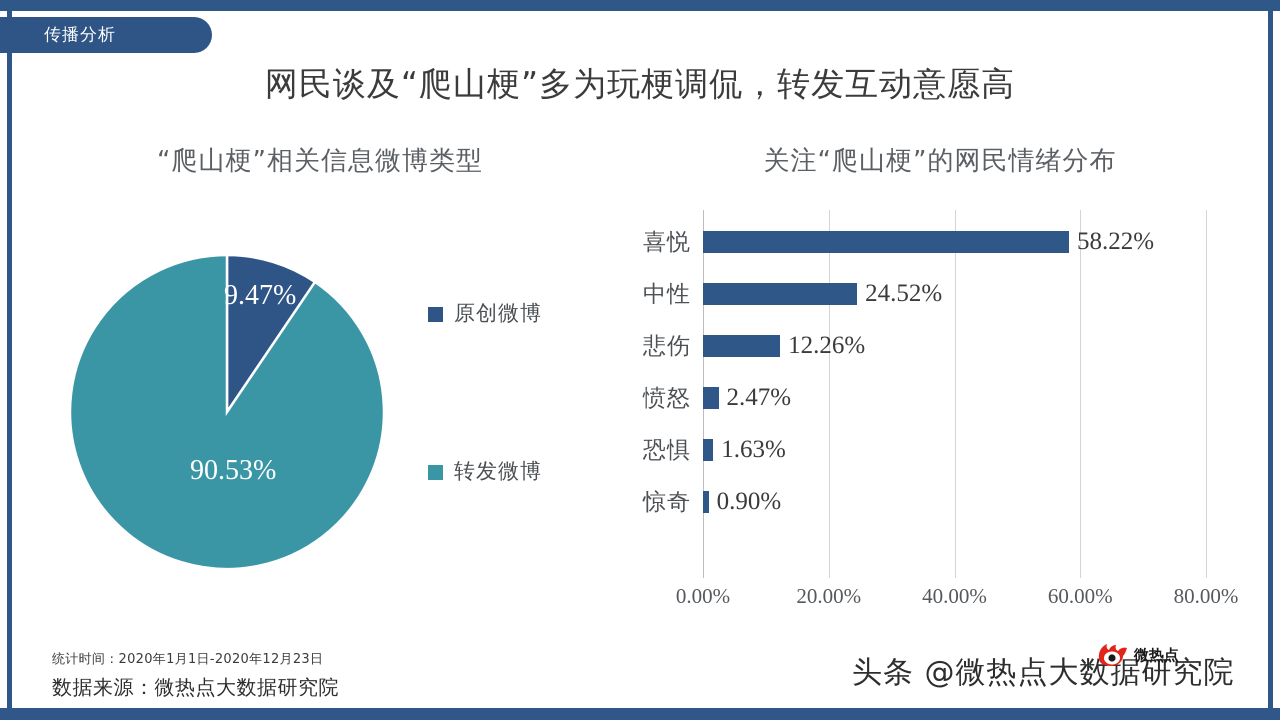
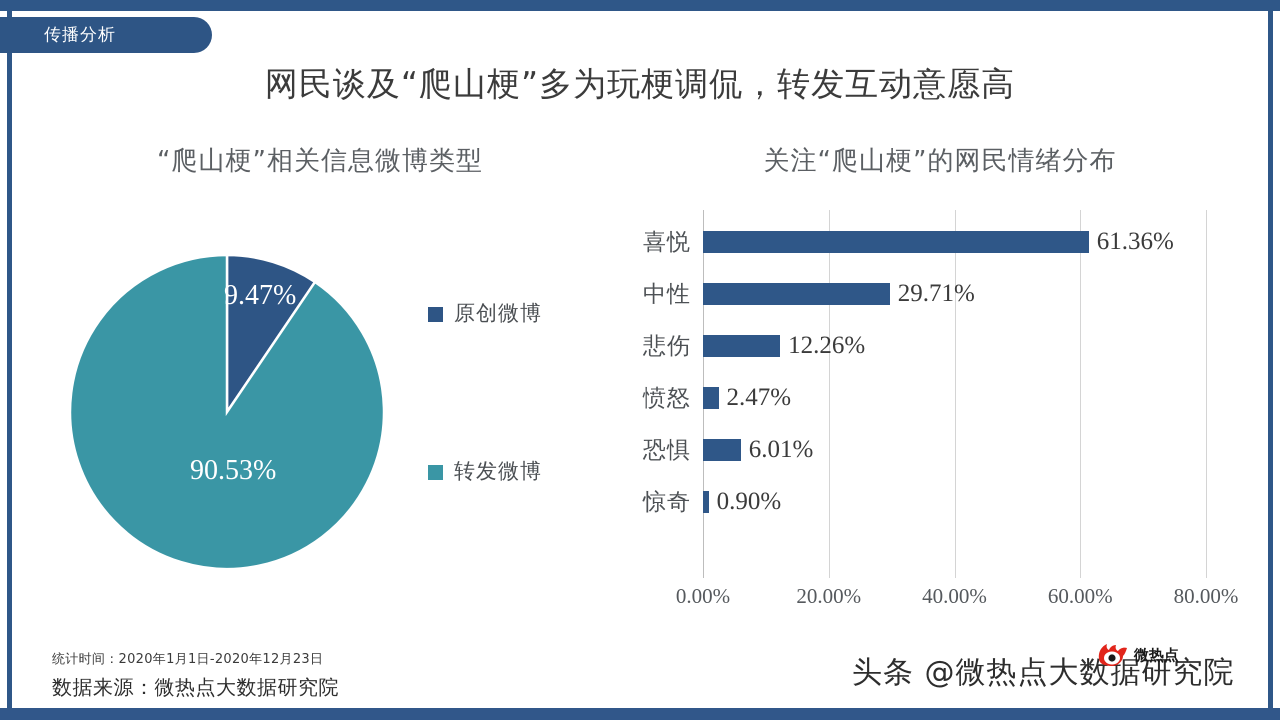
关注“爬山梗”的网民情绪分布/喜悦: 58.22% -> 61.36%
关注“爬山梗”的网民情绪分布/中性: 24.52% -> 29.71%
关注“爬山梗”的网民情绪分布/恐惧: 1.63% -> 6.01%
